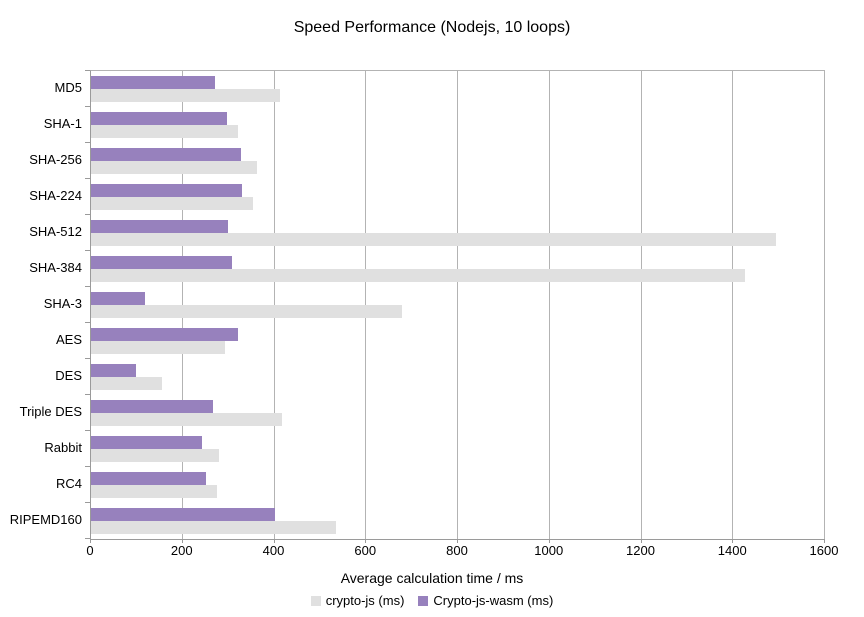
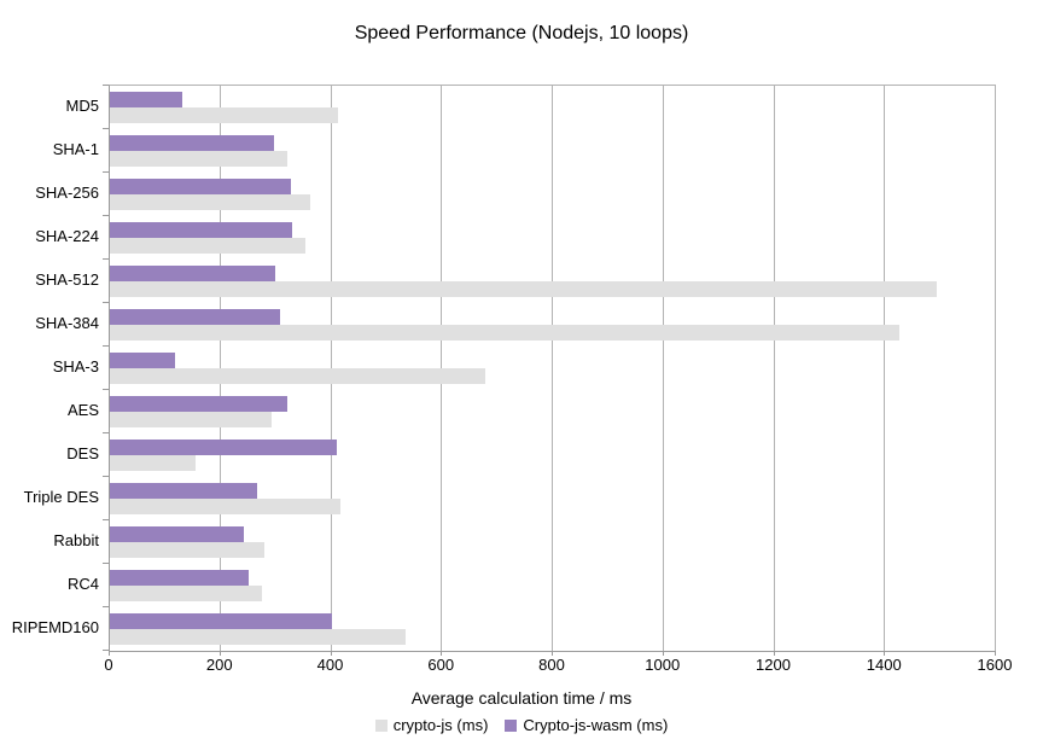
Crypto-js-wasm (ms)/MD5: 270 -> 130
Crypto-js-wasm (ms)/DES: 100 -> 410
